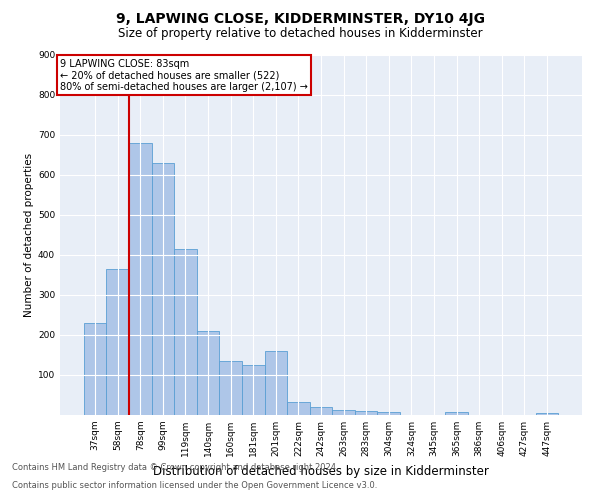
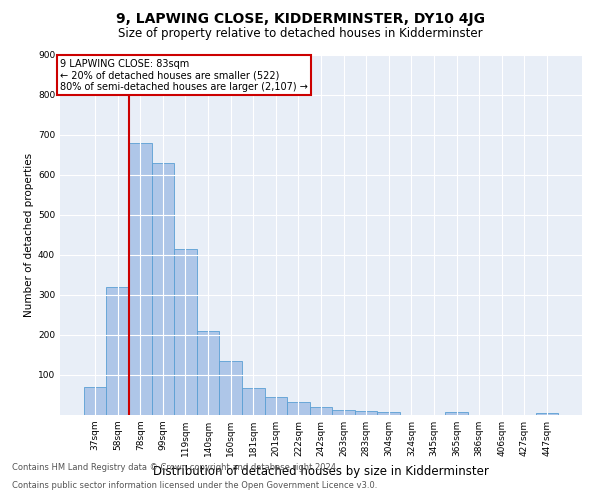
37sqm: 230 -> 70
58sqm: 365 -> 320
181sqm: 125 -> 68
201sqm: 160 -> 45
